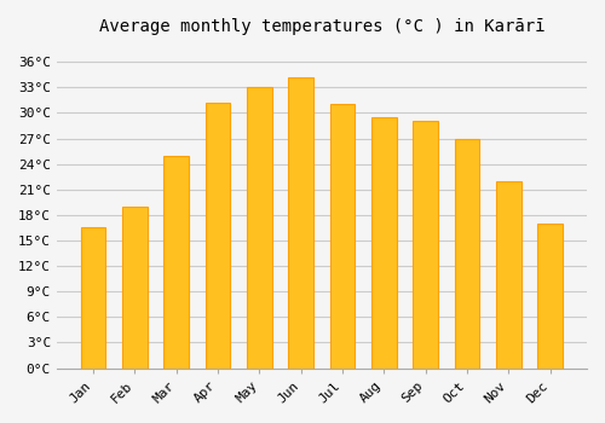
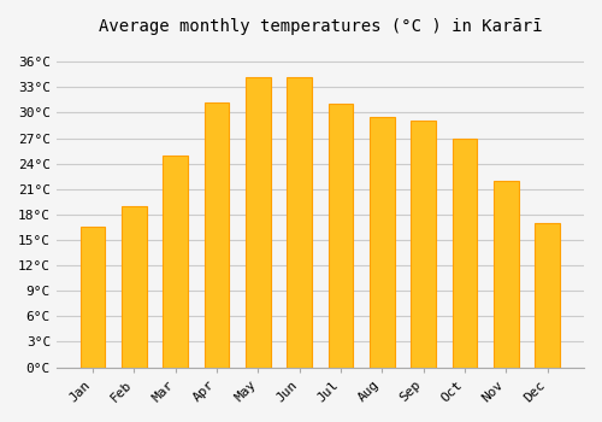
May: 33.0°C -> 34.2°C
